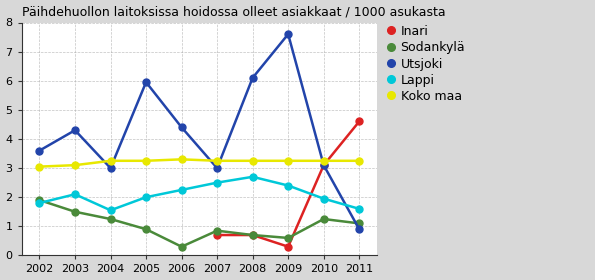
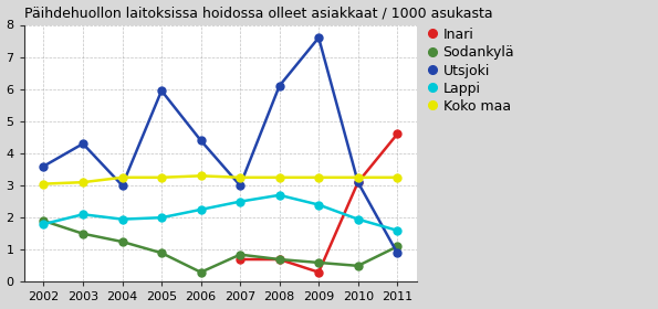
Lappi/2004: 1.55 -> 1.95
Sodankylä/2010: 1.25 -> 0.50
